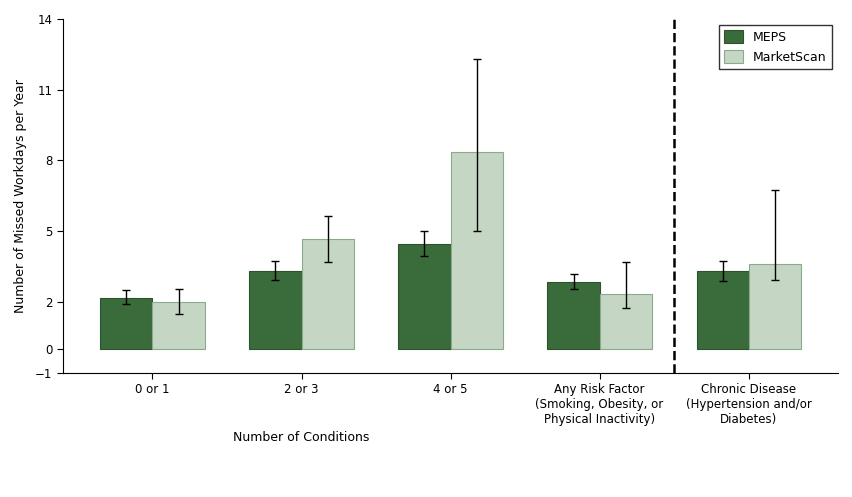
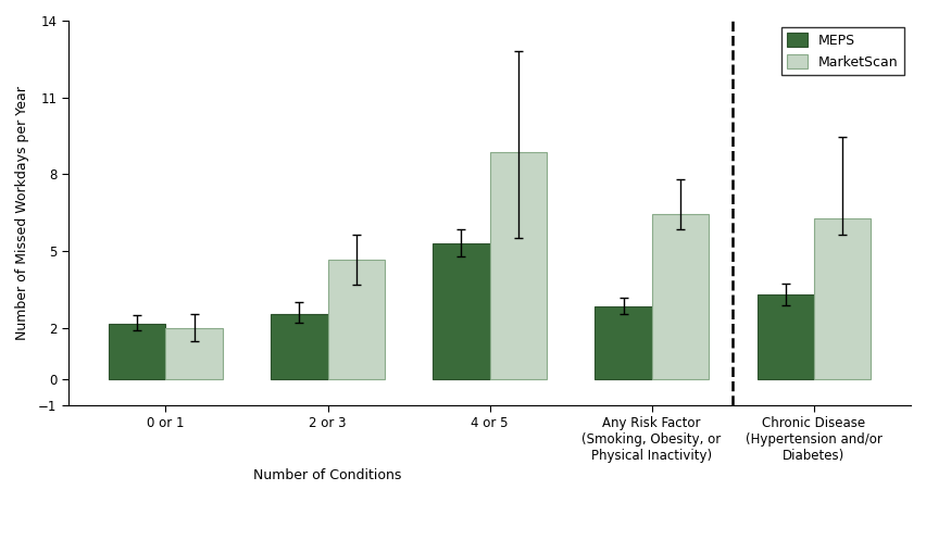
MEPS/2 or 3: 3.30 -> 2.55
MEPS/4 or 5: 4.45 -> 5.30
MarketScan/4 or 5: 8.35 -> 8.85
MarketScan/Any Risk Factor (Smoking, Obesity, or Physical Inactivity): 2.35 -> 6.45
MarketScan/Chronic Disease (Hypertension and/or Diabetes): 3.60 -> 6.30
